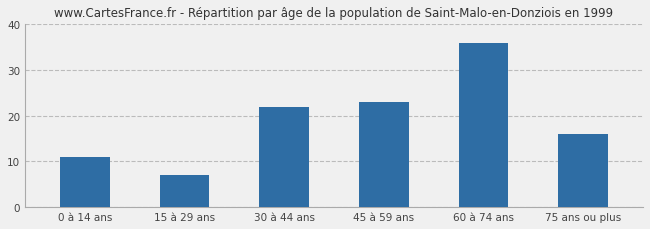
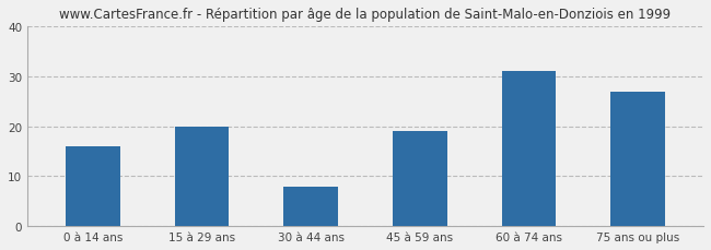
0 à 14 ans: 11 -> 16
15 à 29 ans: 7 -> 20
30 à 44 ans: 22 -> 8
45 à 59 ans: 23 -> 19
60 à 74 ans: 36 -> 31
75 ans ou plus: 16 -> 27
